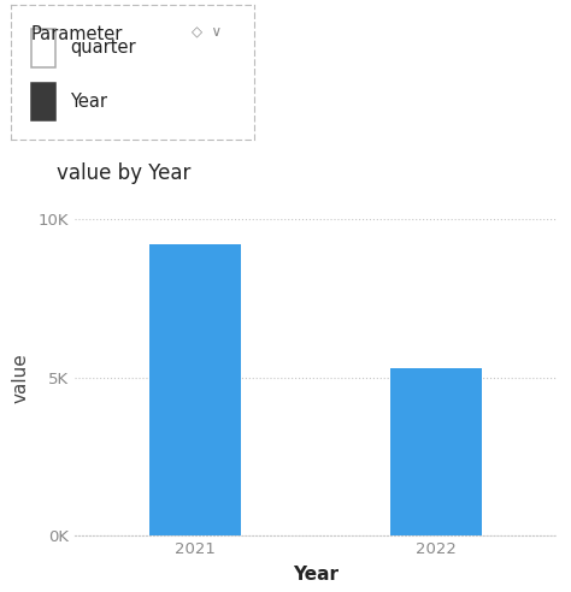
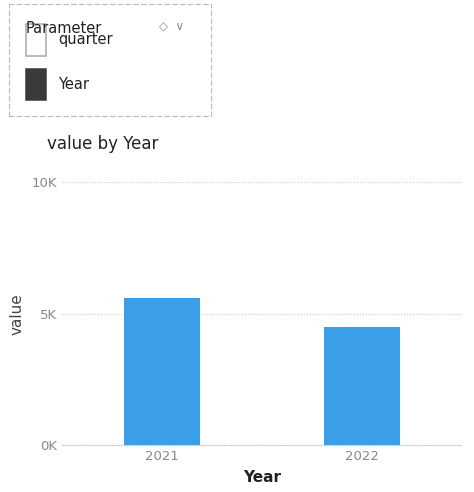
2021: 9.2K -> 5.6K
2022: 5.3K -> 4.5K
